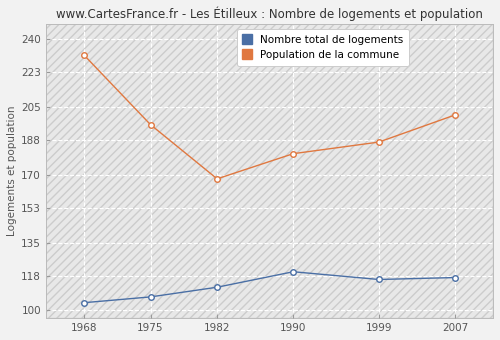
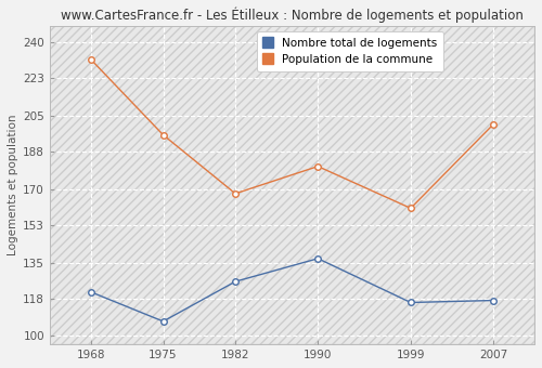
Nombre total de logements/1968: 104 -> 121
Nombre total de logements/1982: 112 -> 126
Nombre total de logements/1990: 120 -> 137
Population de la commune/1999: 187 -> 161
